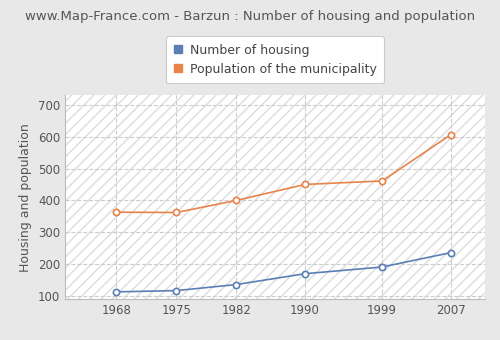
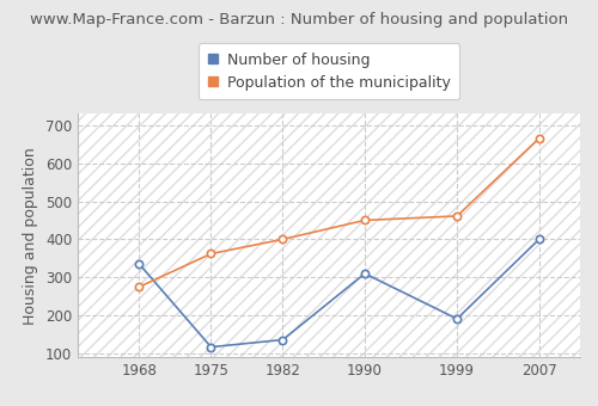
Number of housing/1968: 113 -> 335
Population of the municipality/1968: 363 -> 275
Number of housing/1990: 170 -> 310
Number of housing/2007: 236 -> 400
Population of the municipality/2007: 606 -> 665
